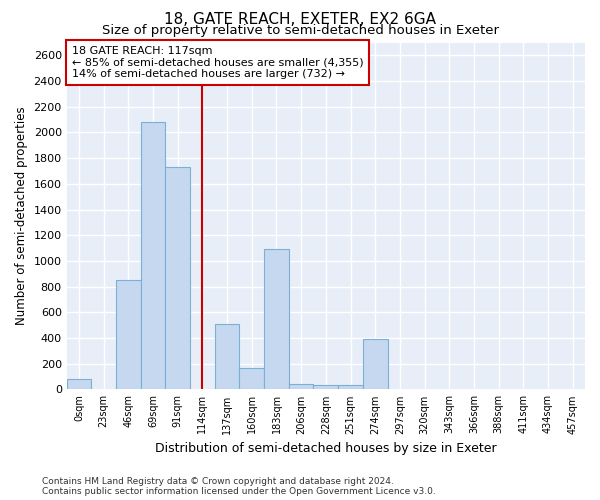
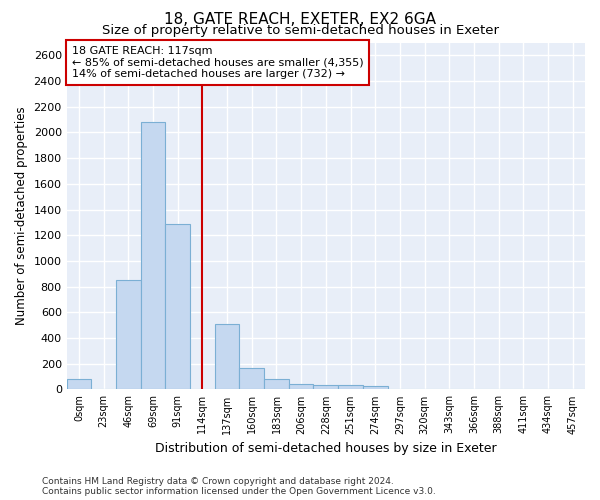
91sqm: 1730 -> 1290
183sqm: 1090 -> 80
274sqm: 390 -> 20
